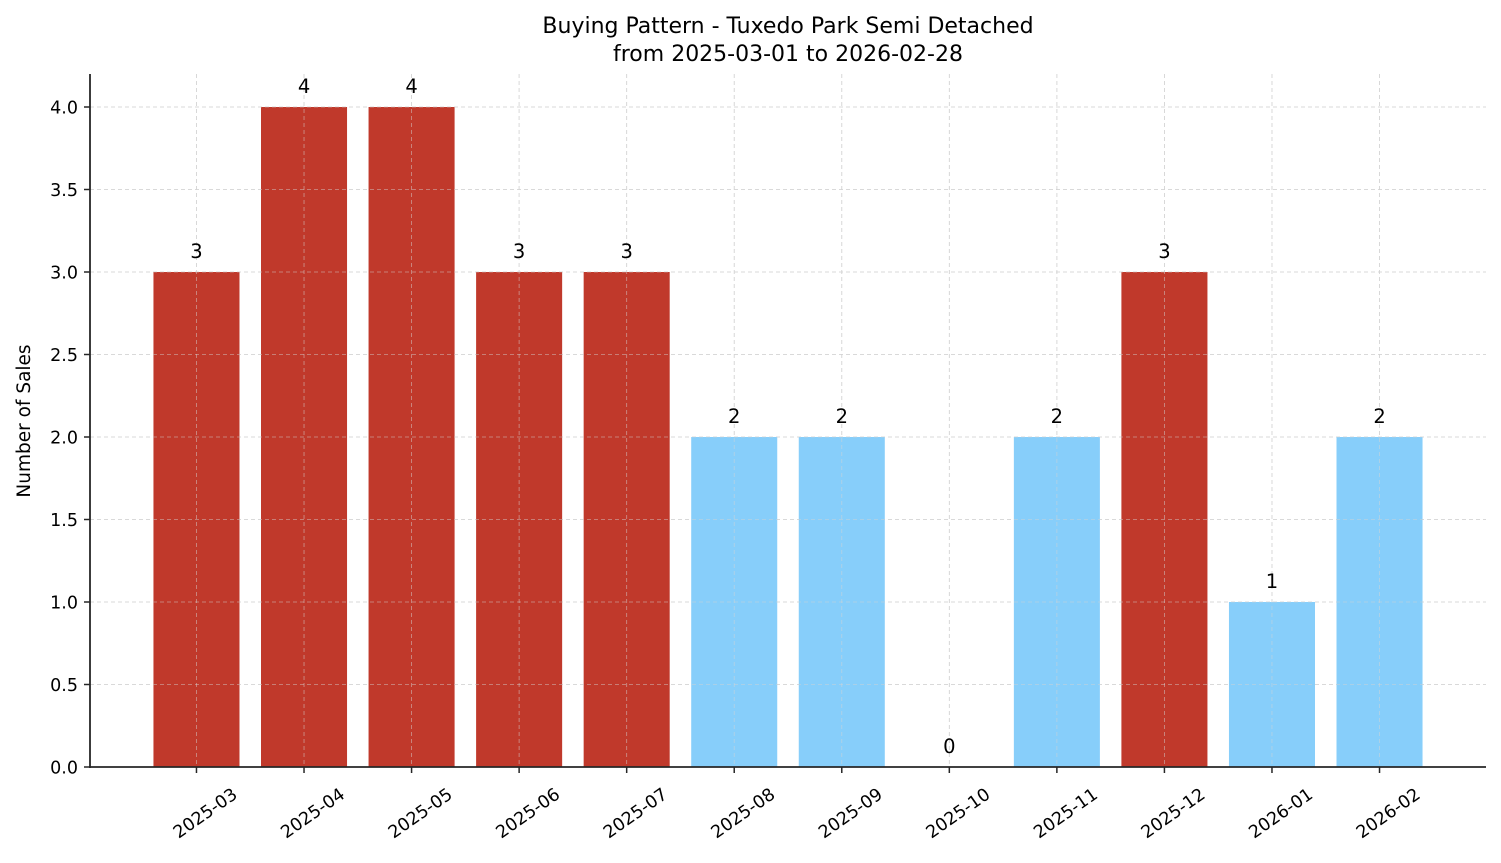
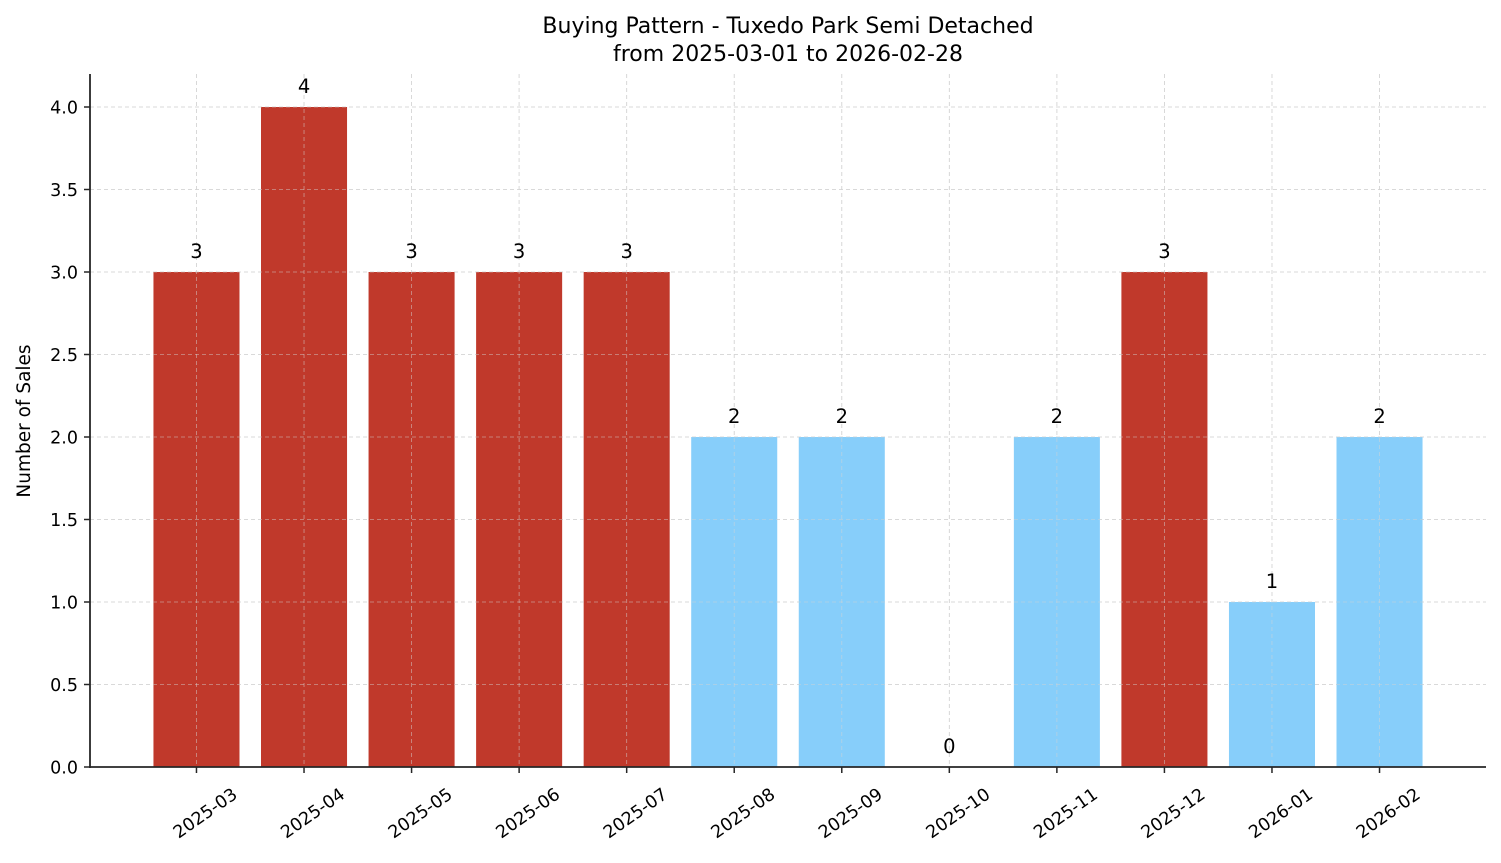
2025-05: 4 -> 3
